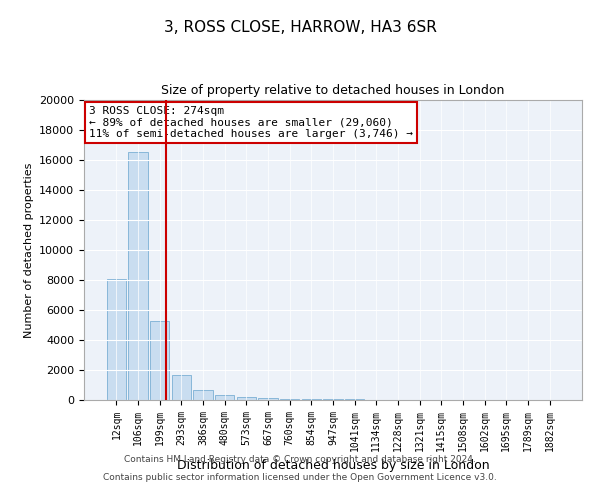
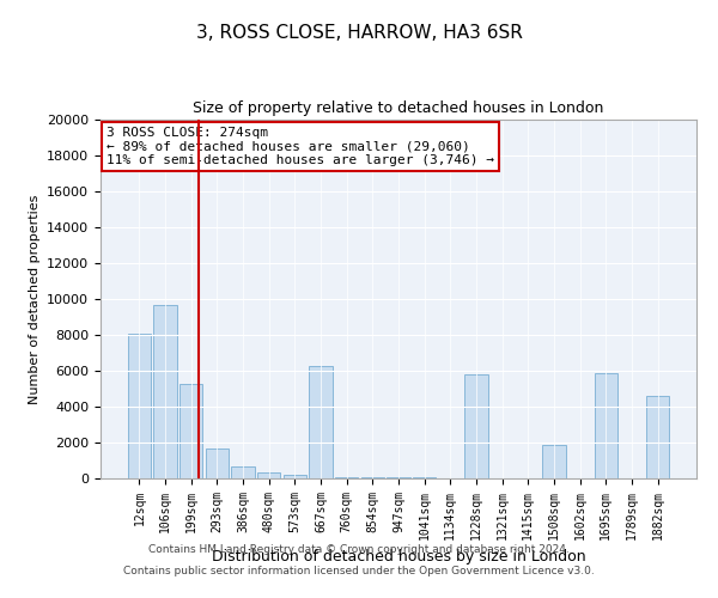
106sqm: 16500 -> 9700
667sqm: 100 -> 6300
1228sqm: 0 -> 5800
1508sqm: 0 -> 1900
1695sqm: 0 -> 5900
1882sqm: 0 -> 4600
